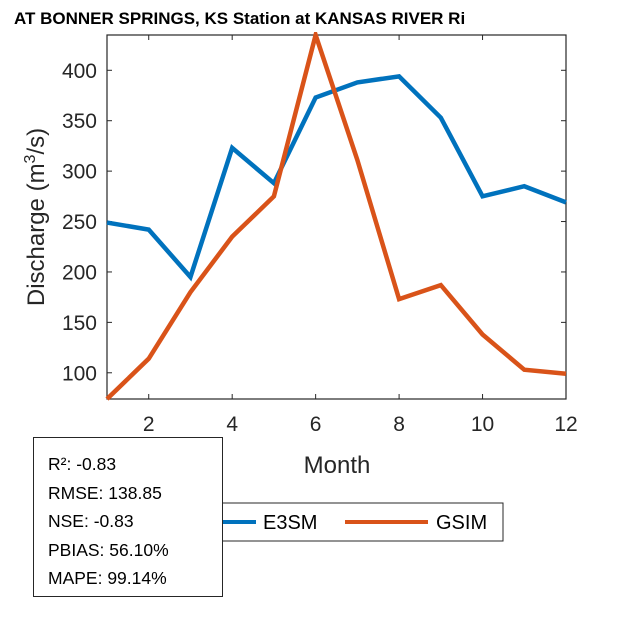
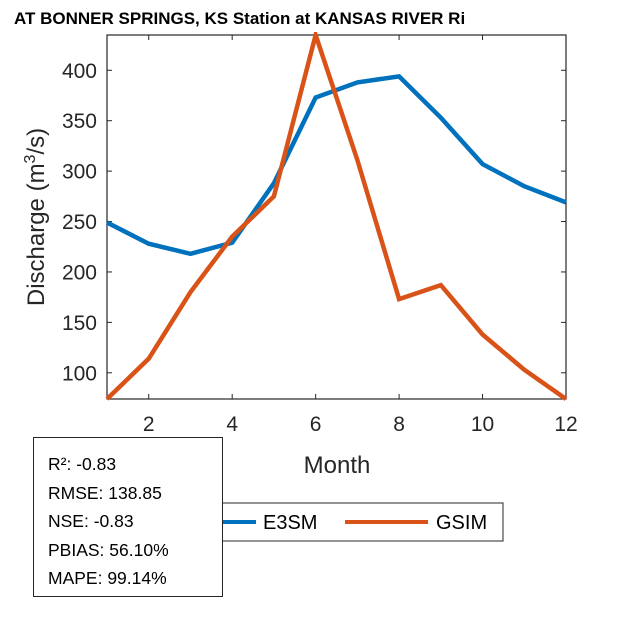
E3SM/2: 242 -> 228
E3SM/3: 195 -> 218
E3SM/4: 323 -> 229
E3SM/10: 275 -> 307
GSIM/12: 99 -> 74
